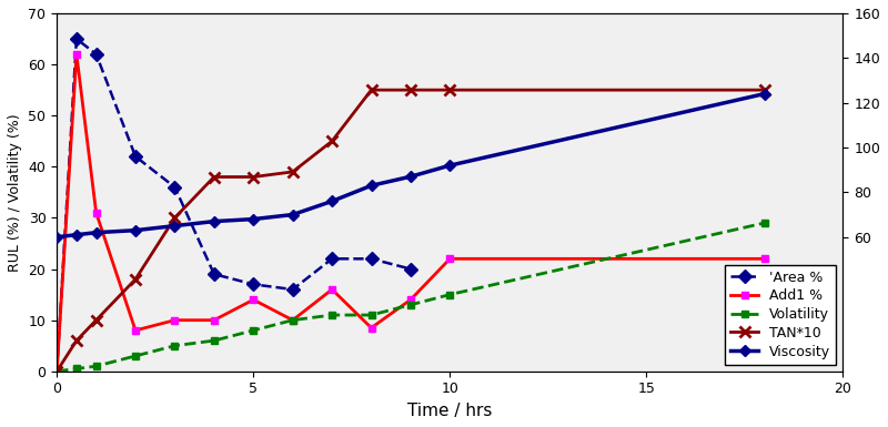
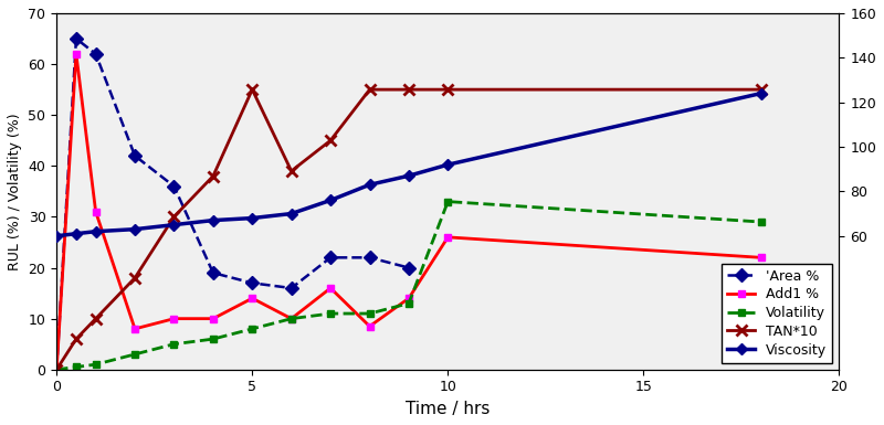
TAN*10/5: 38 -> 55
Add1 %/10: 22.0 -> 26.0
Volatility/10: 15.0 -> 33.0
